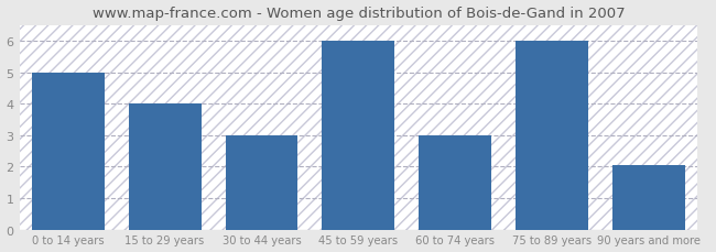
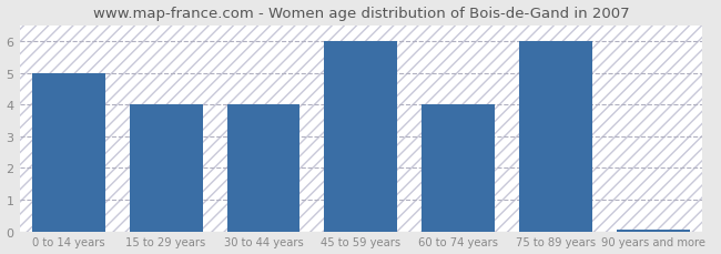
30 to 44 years: 3.00 -> 4.00
60 to 74 years: 3.00 -> 4.00
90 years and more: 2.05 -> 0.05
